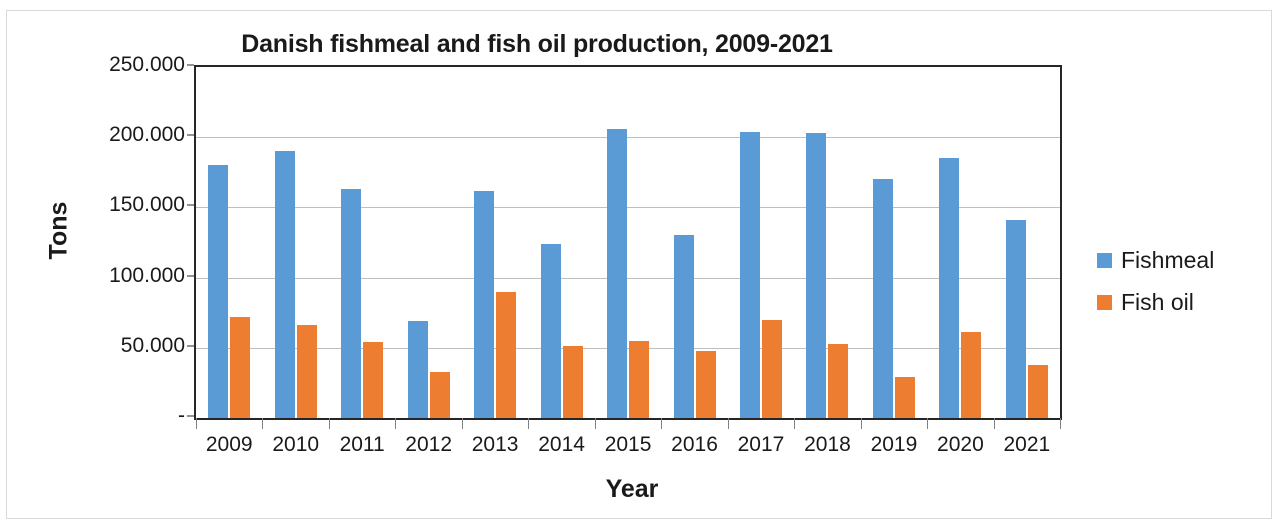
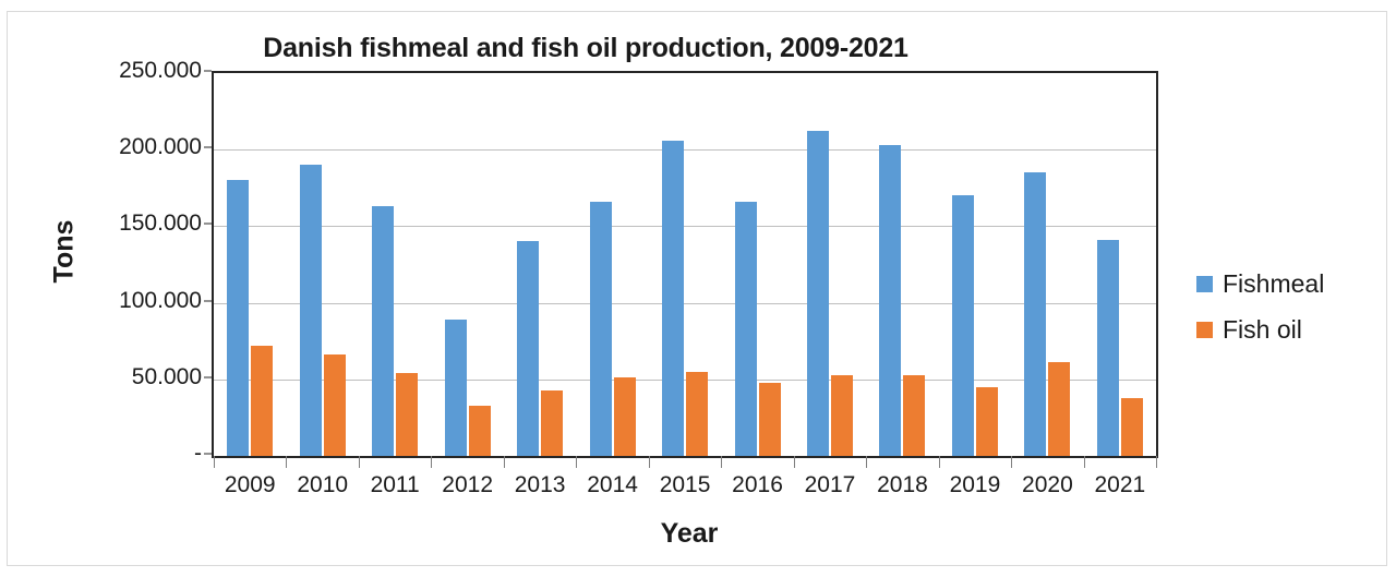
Fishmeal/2012: 69000 -> 89000
Fishmeal/2013: 162000 -> 140000
Fish oil/2013: 90000 -> 43000
Fishmeal/2014: 124000 -> 166000
Fishmeal/2016: 130000 -> 166000
Fishmeal/2017: 204000 -> 212000
Fish oil/2017: 70000 -> 53000
Fish oil/2019: 29000 -> 45000
